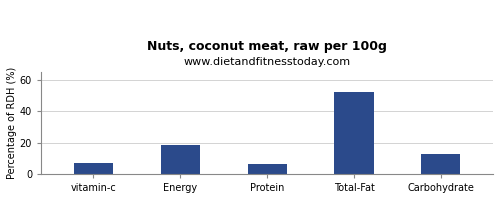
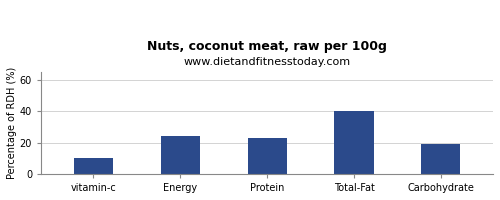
vitamin-c: 7 -> 10
Energy: 18 -> 24
Protein: 6 -> 23
Total-Fat: 52 -> 40
Carbohydrate: 12 -> 19
